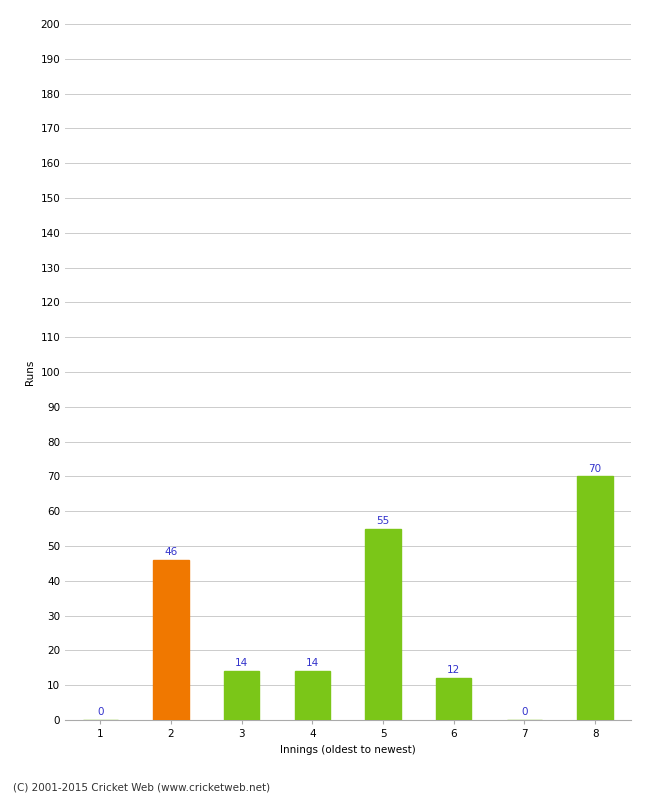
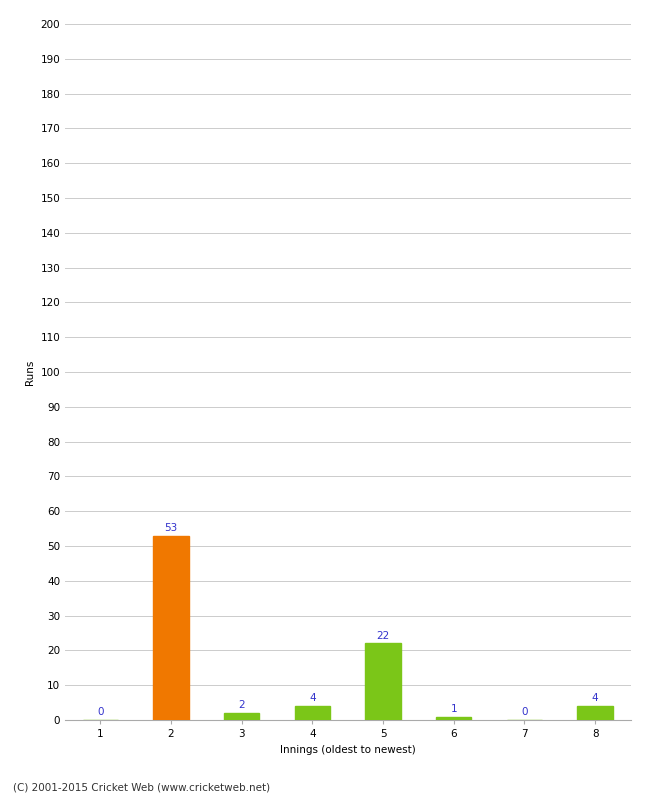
2: 46 -> 53
3: 14 -> 2
4: 14 -> 4
5: 55 -> 22
6: 12 -> 1
8: 70 -> 4
